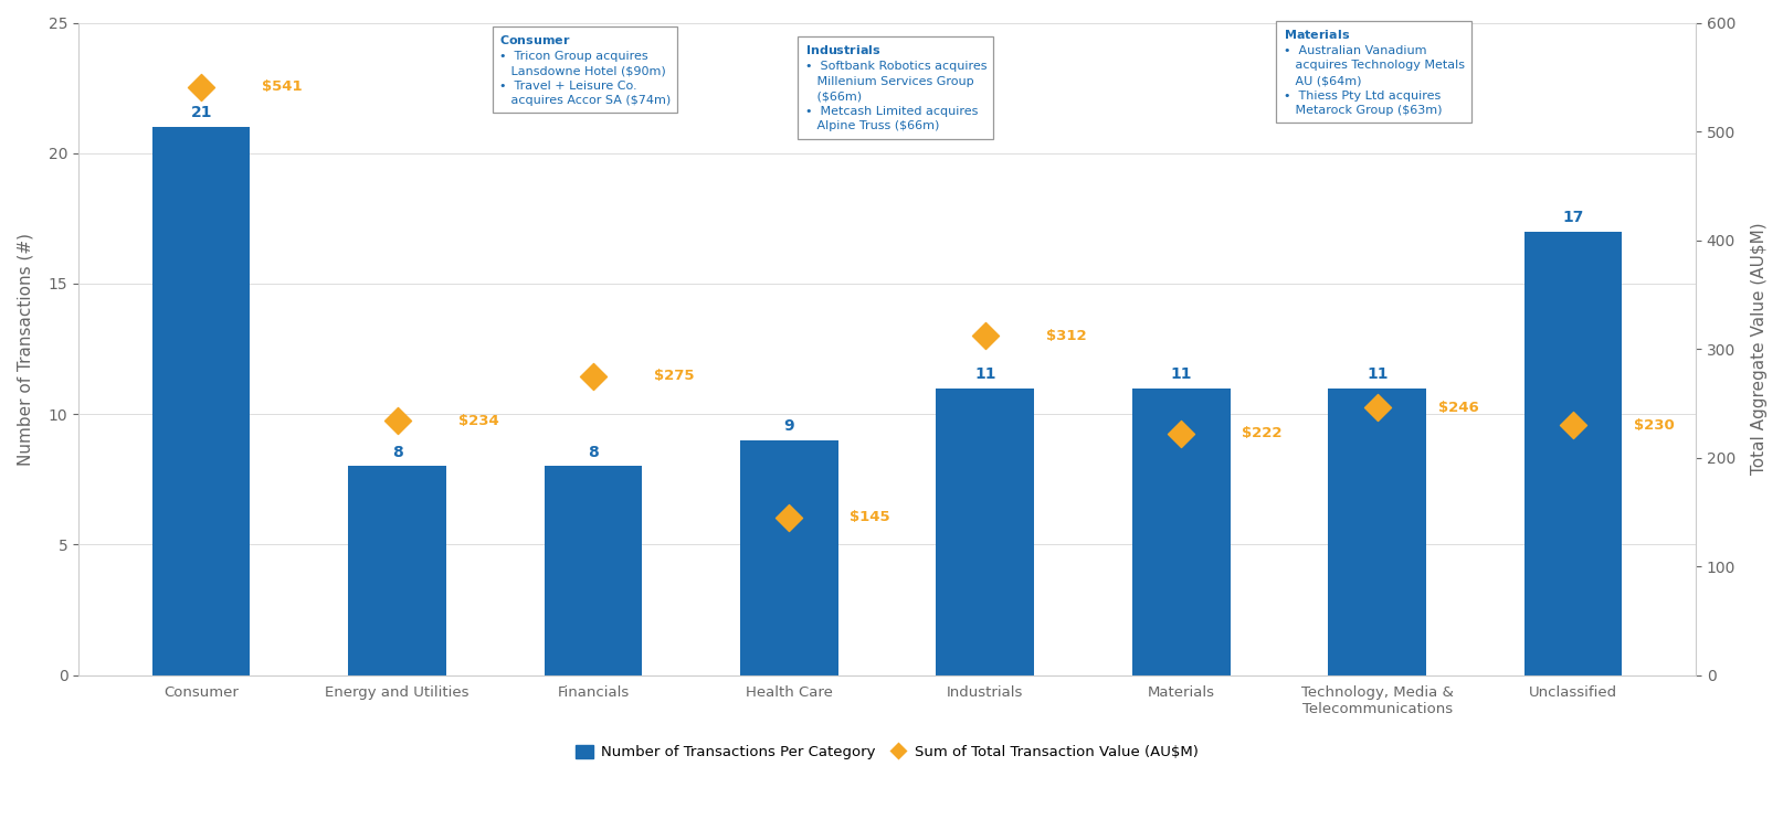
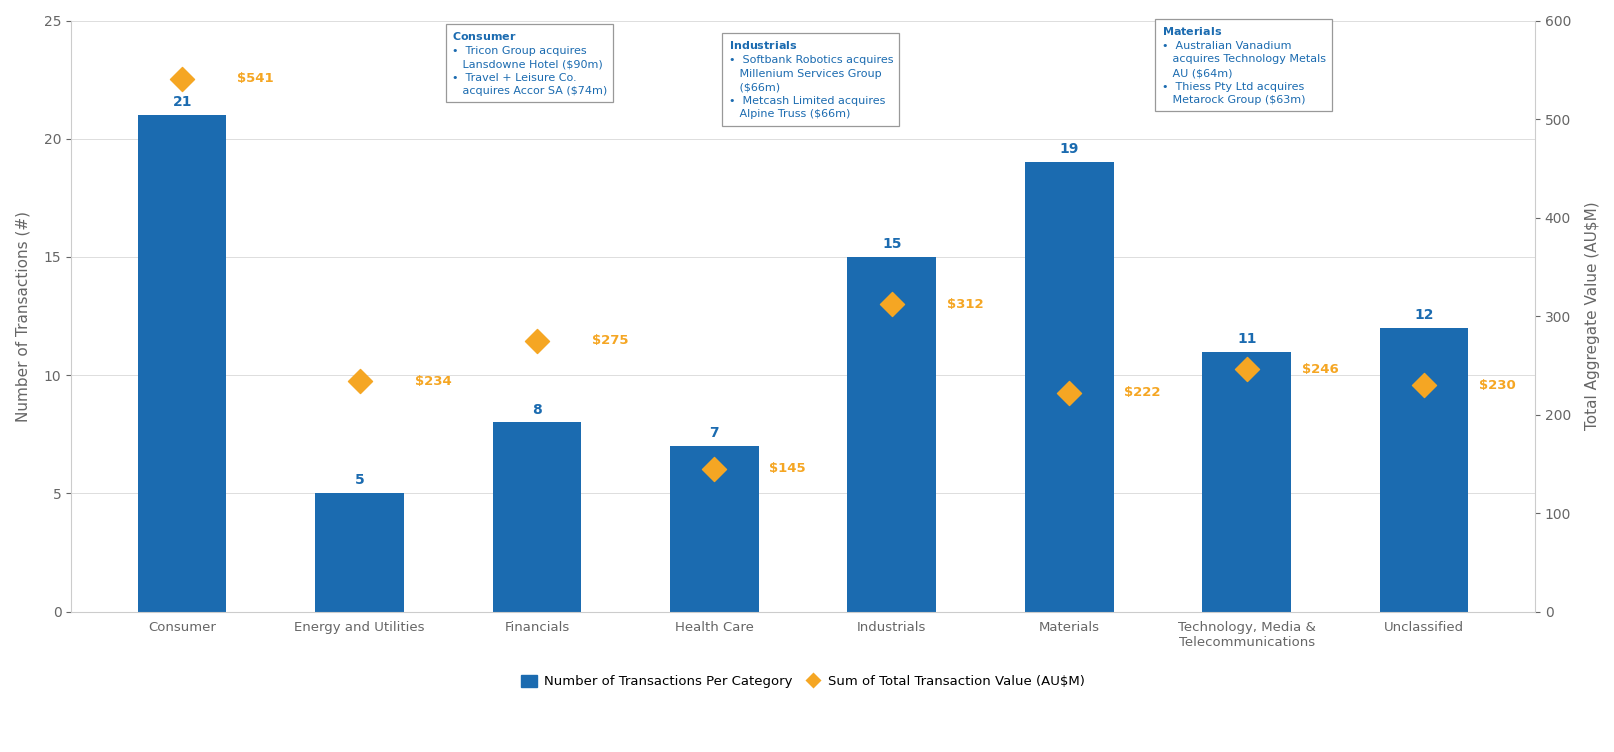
Number of Transactions Per Category/Energy and Utilities: 8 -> 5
Number of Transactions Per Category/Health Care: 9 -> 7
Number of Transactions Per Category/Industrials: 11 -> 15
Number of Transactions Per Category/Materials: 11 -> 19
Number of Transactions Per Category/Unclassified: 17 -> 12
